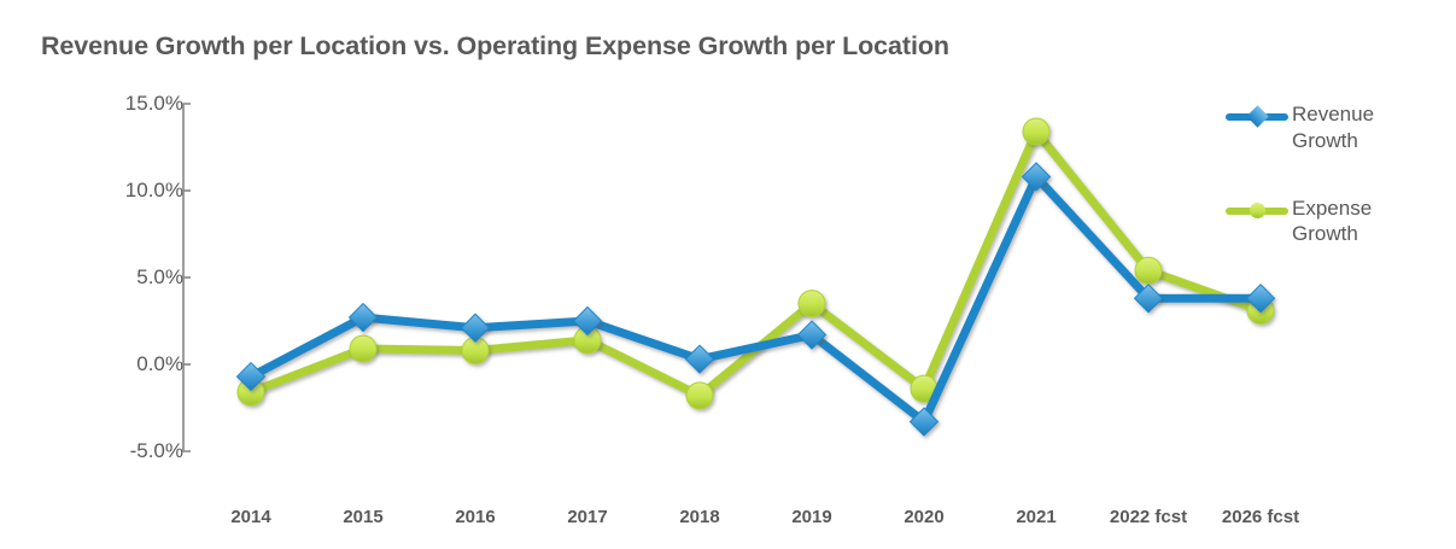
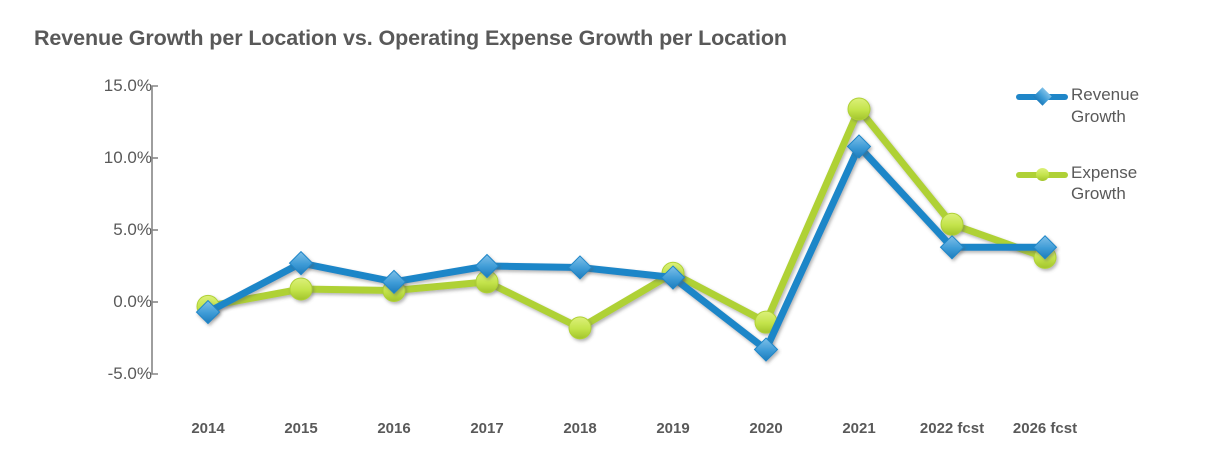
Expense Growth/2014: -1.6% -> -0.3%
Revenue Growth/2016: 2.1% -> 1.4%
Revenue Growth/2018: 0.3% -> 2.4%
Expense Growth/2019: 3.5% -> 2.0%
